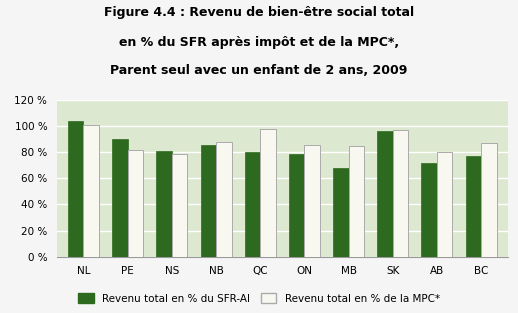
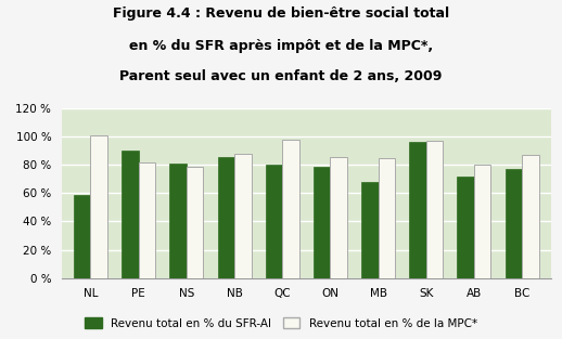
Revenu total en % du SFR-AI/NL: 104 % -> 59 %
